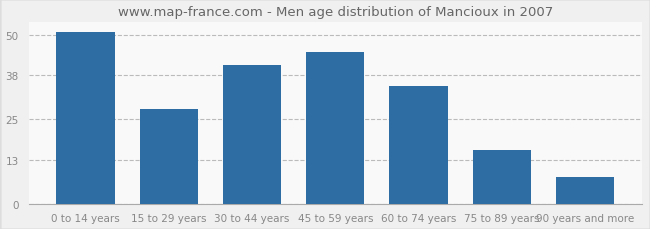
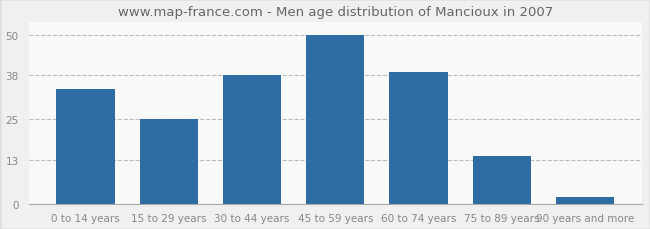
0 to 14 years: 51 -> 34
15 to 29 years: 28 -> 25
30 to 44 years: 41 -> 38
45 to 59 years: 45 -> 50
60 to 74 years: 35 -> 39
75 to 89 years: 16 -> 14
90 years and more: 8 -> 2
